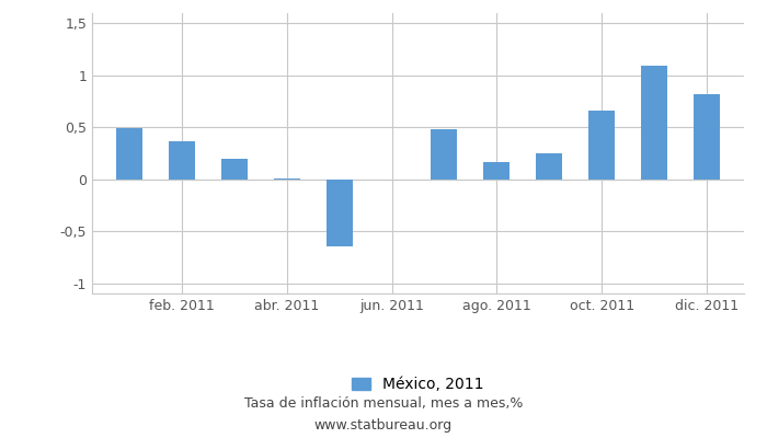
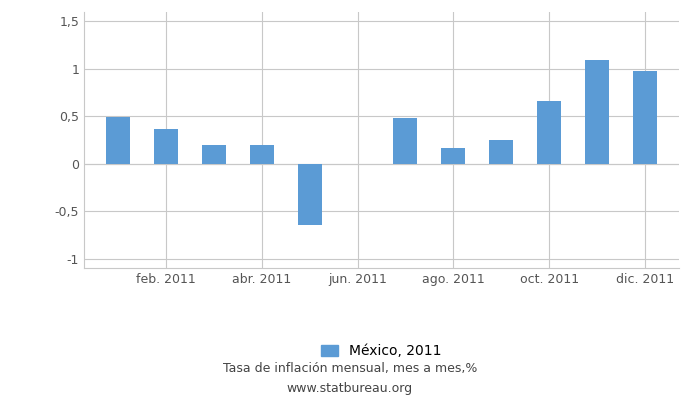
abr. 2011: 0,01 -> 0,20
dic. 2011: 0,82 -> 0,98
